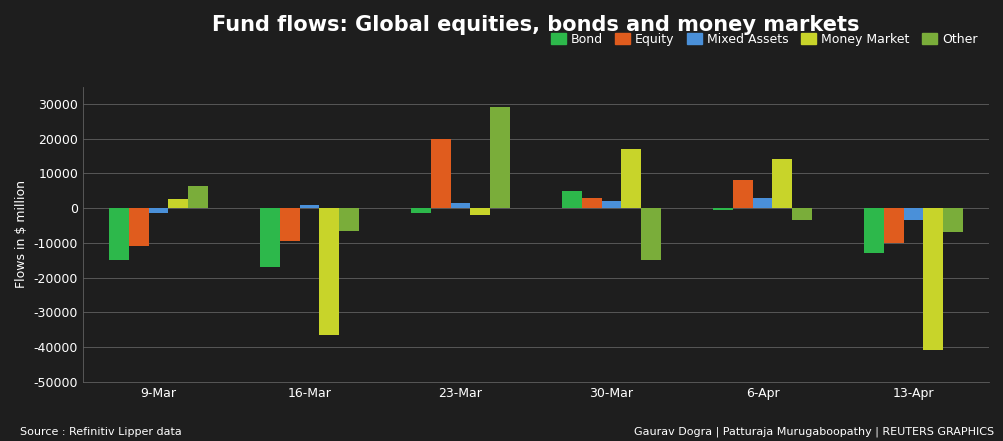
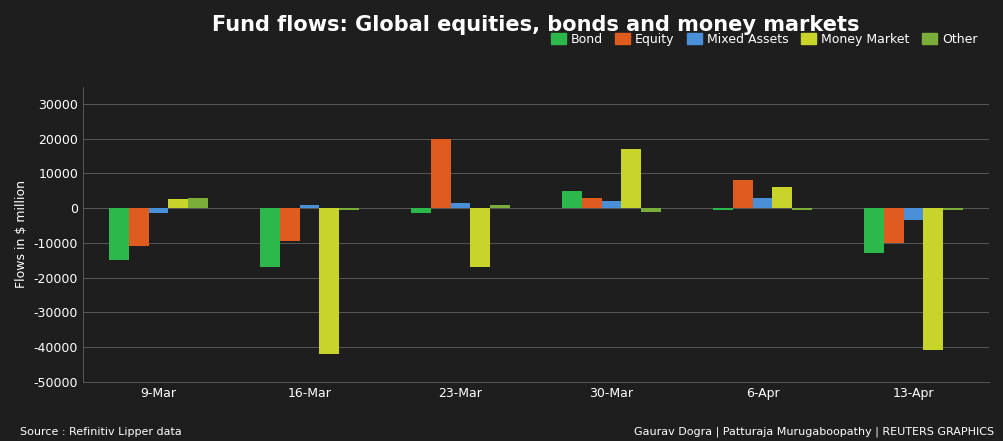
Other/9-Mar: 6500 -> 3000
Money Market/16-Mar: -36500 -> -42000
Other/16-Mar: -6500 -> -500
Money Market/23-Mar: -2000 -> -17000
Other/23-Mar: 29000 -> 1000
Other/30-Mar: -15000 -> -1000
Money Market/6-Apr: 14000 -> 6000
Other/6-Apr: -3500 -> -500
Other/13-Apr: -7000 -> -500
